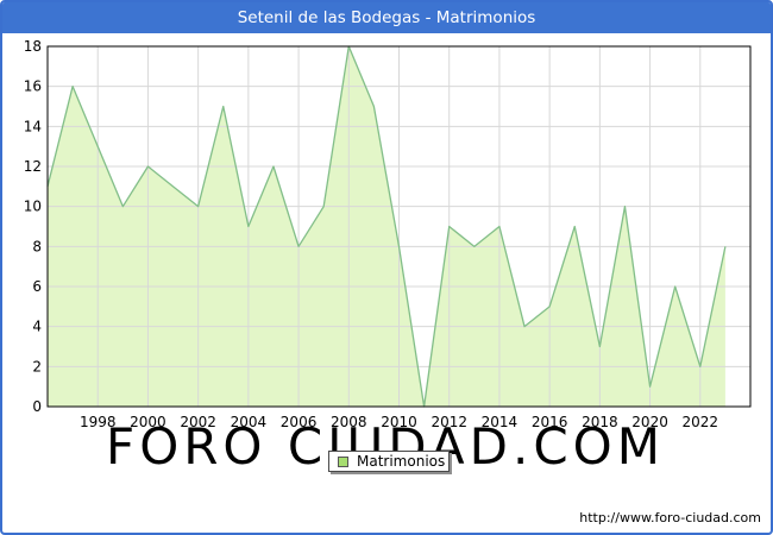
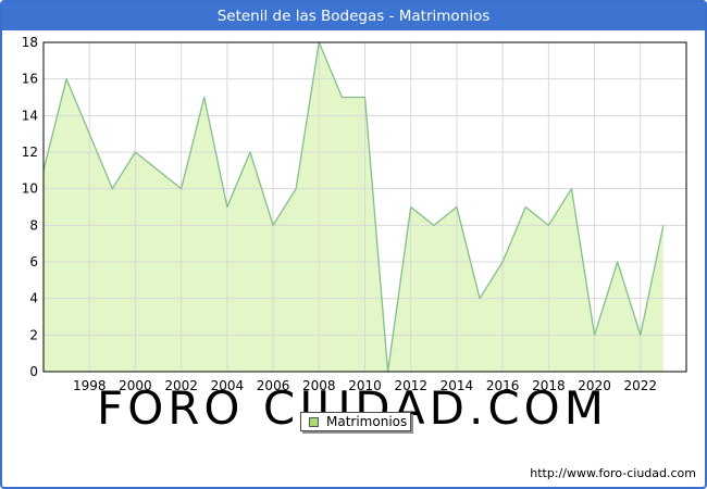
2010: 8 -> 15
2016: 5 -> 6
2018: 3 -> 8
2020: 1 -> 2
